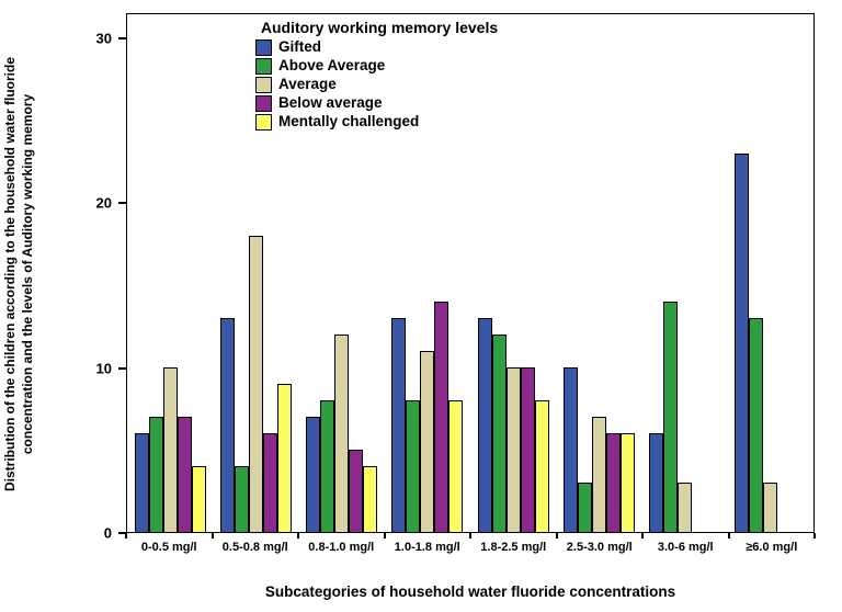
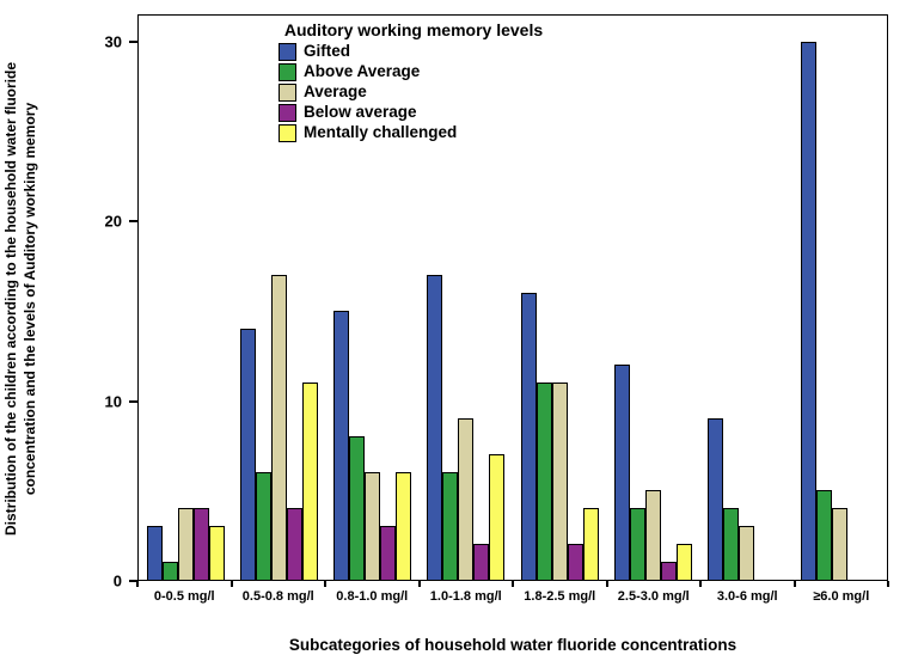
Gifted/0-0.5 mg/l: 6 -> 3
Above Average/0-0.5 mg/l: 7 -> 1
Average/0-0.5 mg/l: 10 -> 4
Below average/0-0.5 mg/l: 7 -> 4
Mentally challenged/0-0.5 mg/l: 4 -> 3
Gifted/0.5-0.8 mg/l: 13 -> 14
Above Average/0.5-0.8 mg/l: 4 -> 6
Average/0.5-0.8 mg/l: 18 -> 17
Below average/0.5-0.8 mg/l: 6 -> 4
Mentally challenged/0.5-0.8 mg/l: 9 -> 11
Gifted/0.8-1.0 mg/l: 7 -> 15
Average/0.8-1.0 mg/l: 12 -> 6
Below average/0.8-1.0 mg/l: 5 -> 3
Mentally challenged/0.8-1.0 mg/l: 4 -> 6
Gifted/1.0-1.8 mg/l: 13 -> 17
Above Average/1.0-1.8 mg/l: 8 -> 6
Average/1.0-1.8 mg/l: 11 -> 9
Below average/1.0-1.8 mg/l: 14 -> 2
Mentally challenged/1.0-1.8 mg/l: 8 -> 7
Gifted/1.8-2.5 mg/l: 13 -> 16
Above Average/1.8-2.5 mg/l: 12 -> 11
Average/1.8-2.5 mg/l: 10 -> 11
Below average/1.8-2.5 mg/l: 10 -> 2
Mentally challenged/1.8-2.5 mg/l: 8 -> 4
Gifted/2.5-3.0 mg/l: 10 -> 12
Above Average/2.5-3.0 mg/l: 3 -> 4
Average/2.5-3.0 mg/l: 7 -> 5
Below average/2.5-3.0 mg/l: 6 -> 1
Mentally challenged/2.5-3.0 mg/l: 6 -> 2
Gifted/3.0-6 mg/l: 6 -> 9
Above Average/3.0-6 mg/l: 14 -> 4
Gifted/≥6.0 mg/l: 23 -> 30
Above Average/≥6.0 mg/l: 13 -> 5
Average/≥6.0 mg/l: 3 -> 4
